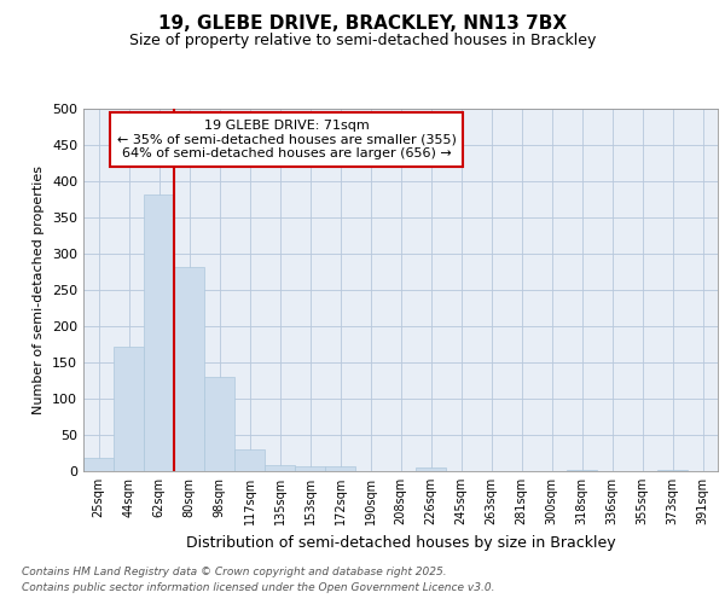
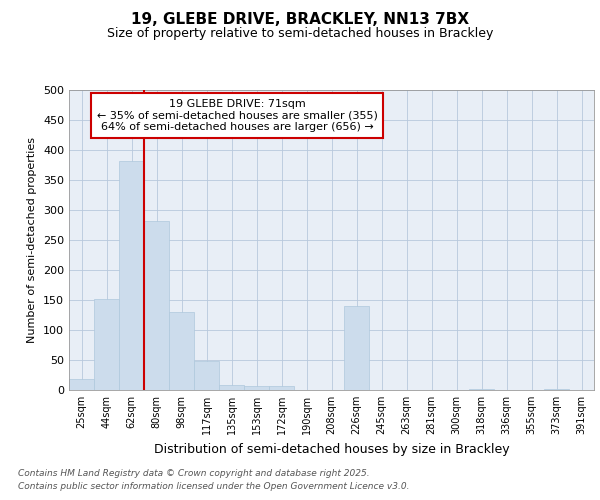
44sqm: 172 -> 152
117sqm: 30 -> 48
226sqm: 5 -> 140
